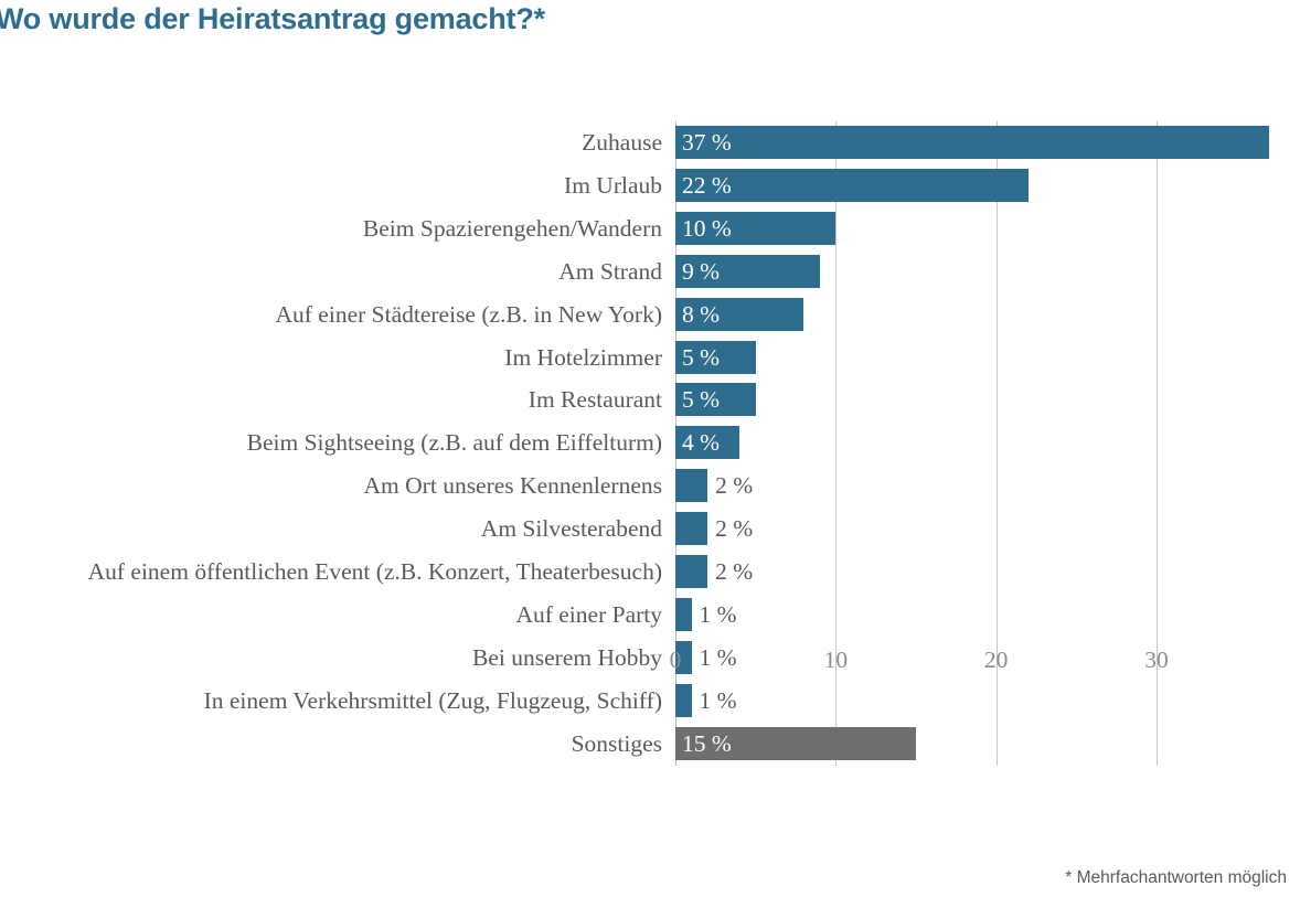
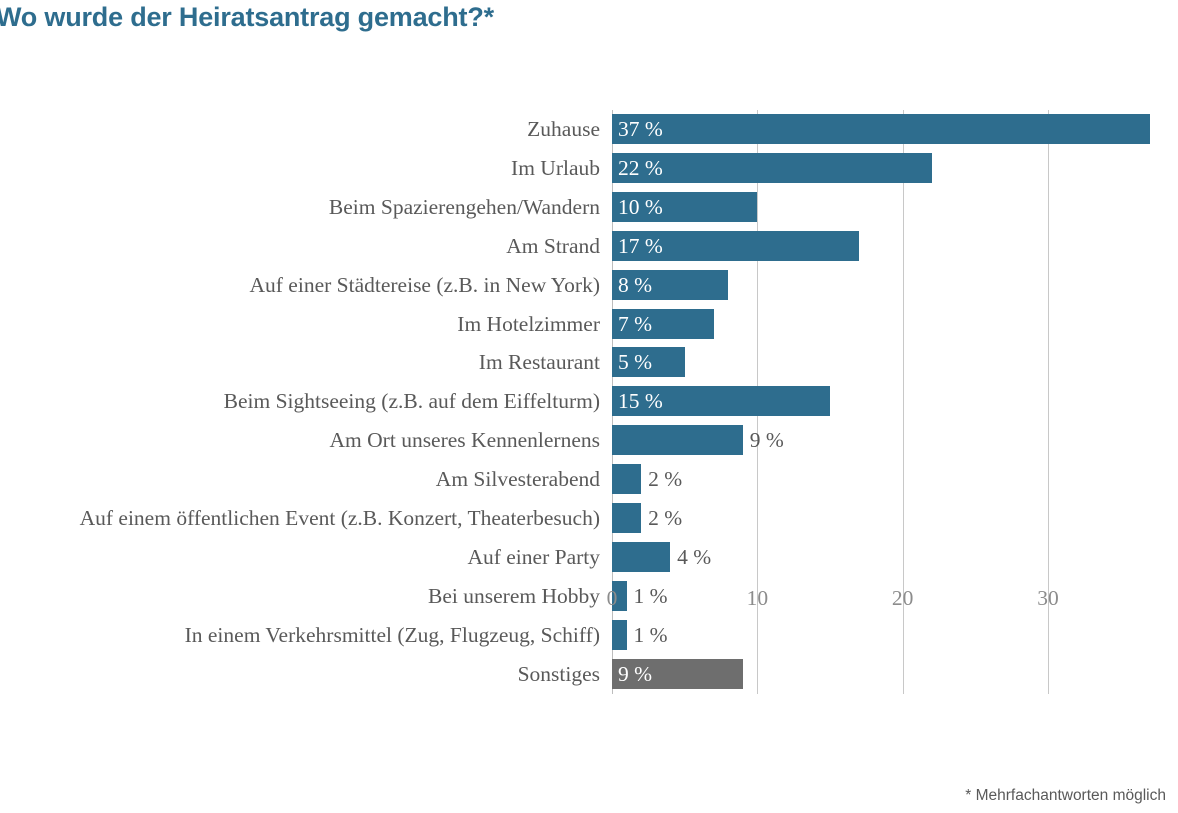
Am Strand: 9 -> 17
Im Hotelzimmer: 5 -> 7
Beim Sightseeing (z.B. auf dem Eiffelturm): 4 -> 15
Am Ort unseres Kennenlernens: 2 -> 9
Auf einer Party: 1 -> 4
Sonstiges: 15 -> 9
